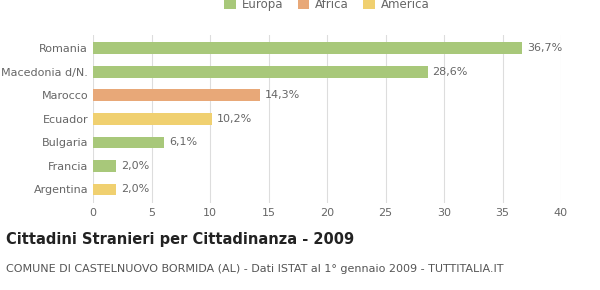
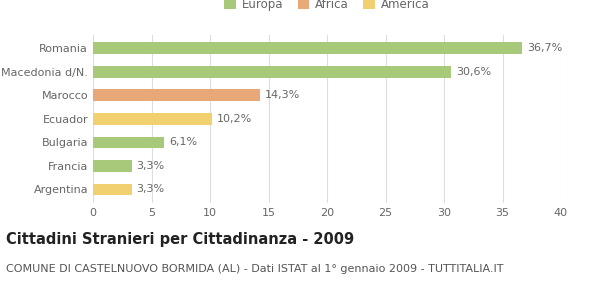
Macedonia d/N.: 28,6% -> 30,6%
Francia: 2,0% -> 3,3%
Argentina: 2,0% -> 3,3%
